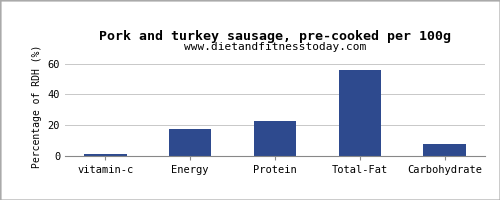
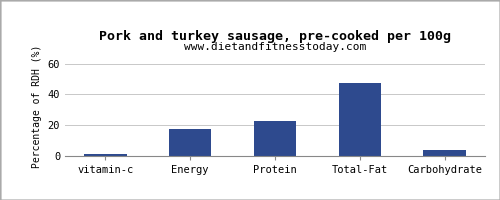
Total-Fat: 56 -> 48
Carbohydrate: 8 -> 4
